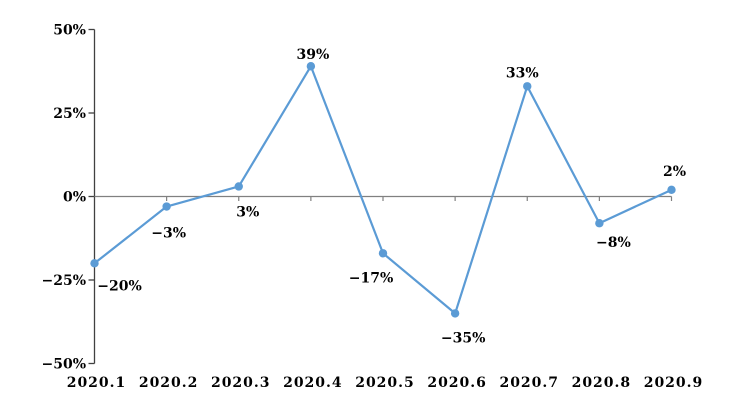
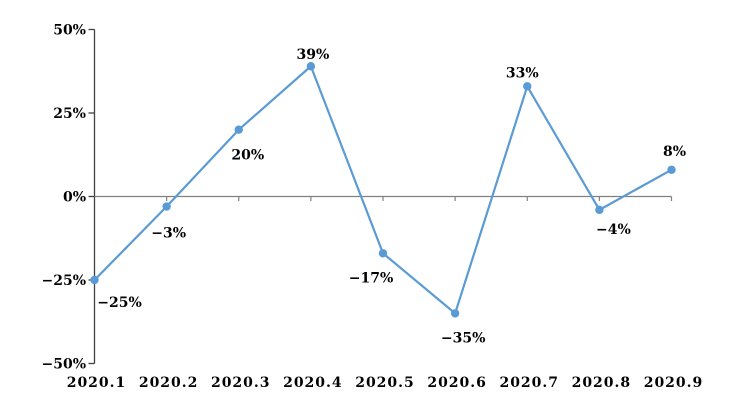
2020.1: −20% -> −25%
2020.3: 3% -> 20%
2020.8: −8% -> −4%
2020.9: 2% -> 8%
